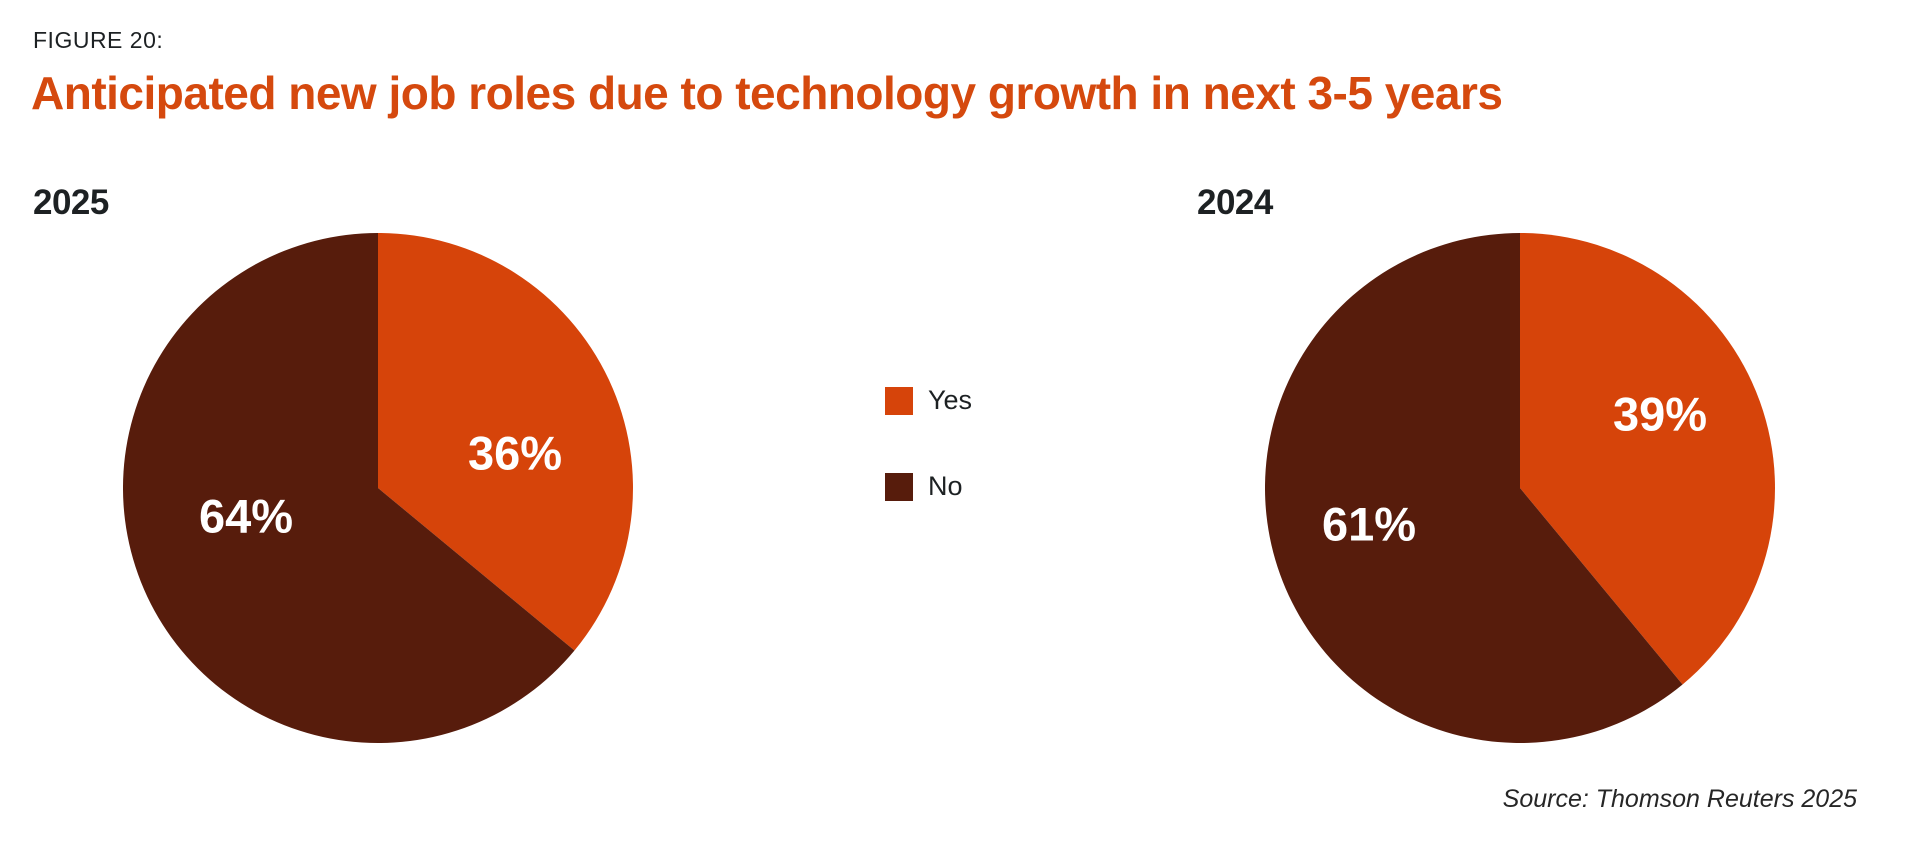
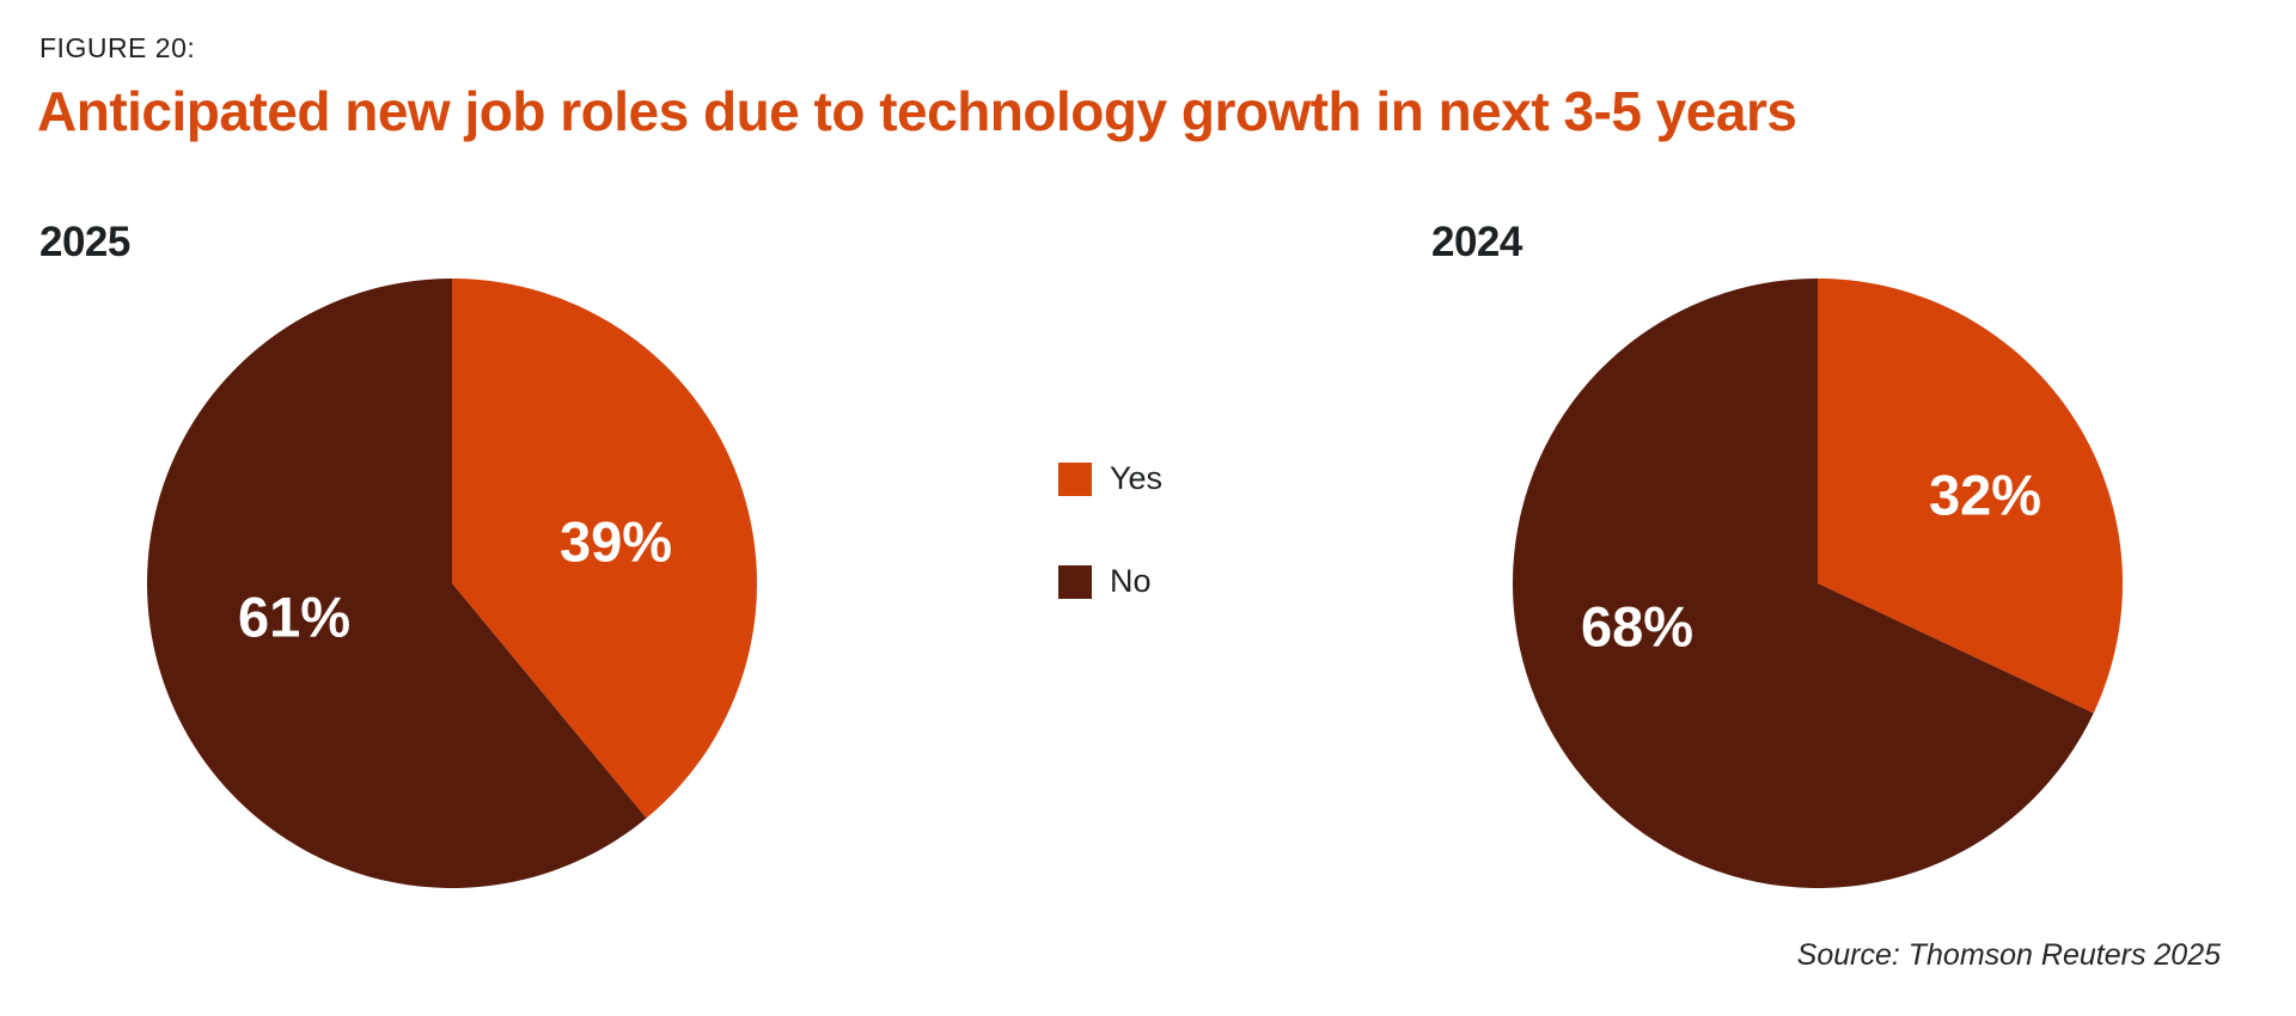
2025/Yes: 36% -> 39%
2025/No: 64% -> 61%
2024/Yes: 39% -> 32%
2024/No: 61% -> 68%
